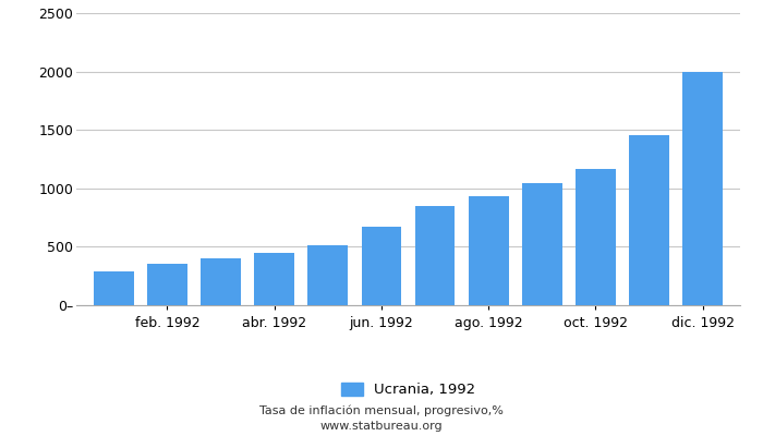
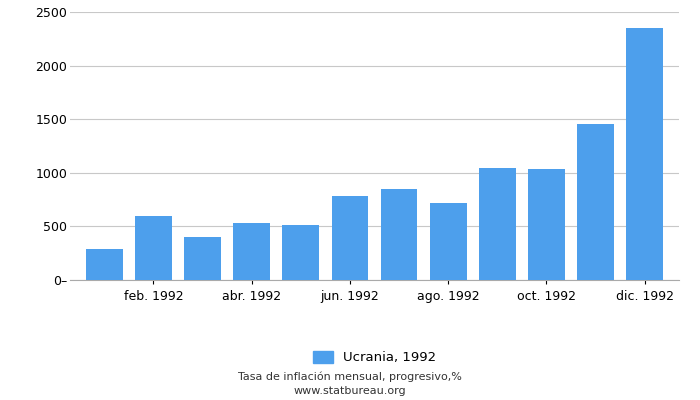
feb. 1992: 350 -> 600
abr. 1992: 450 -> 530
jun. 1992: 680 -> 780
ago. 1992: 930 -> 720
oct. 1992: 1160 -> 1040
dic. 1992: 2000 -> 2350
